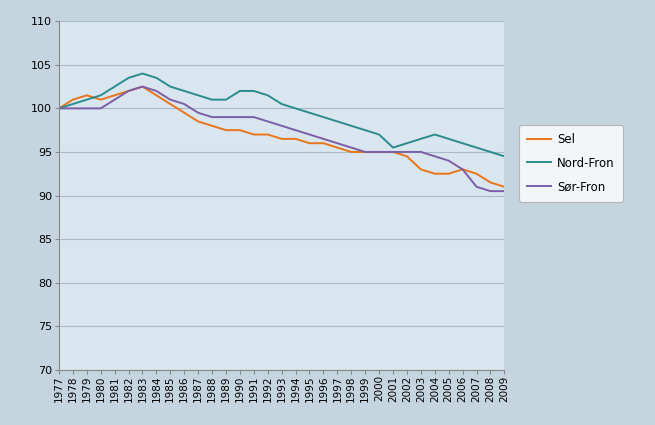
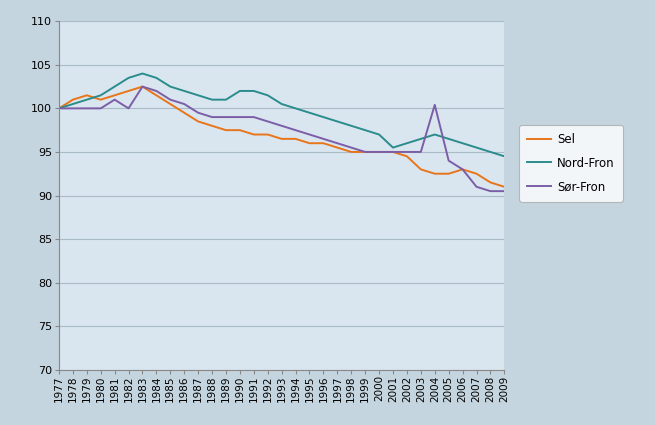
Sør-Fron/1982: 102.0 -> 100.0
Sør-Fron/2004: 94.5 -> 100.4
